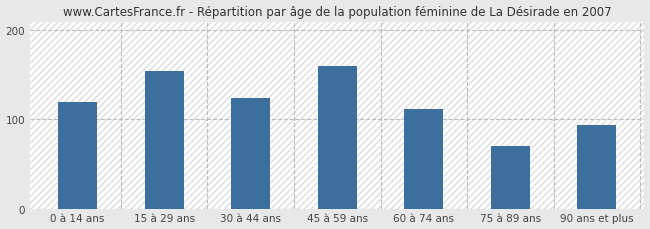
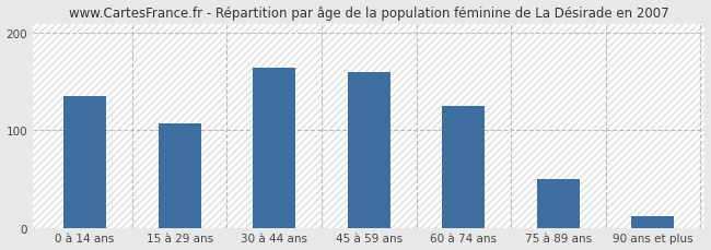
0 à 14 ans: 120 -> 135
15 à 29 ans: 154 -> 107
30 à 44 ans: 124 -> 165
60 à 74 ans: 112 -> 125
75 à 89 ans: 70 -> 50
90 ans et plus: 94 -> 12
